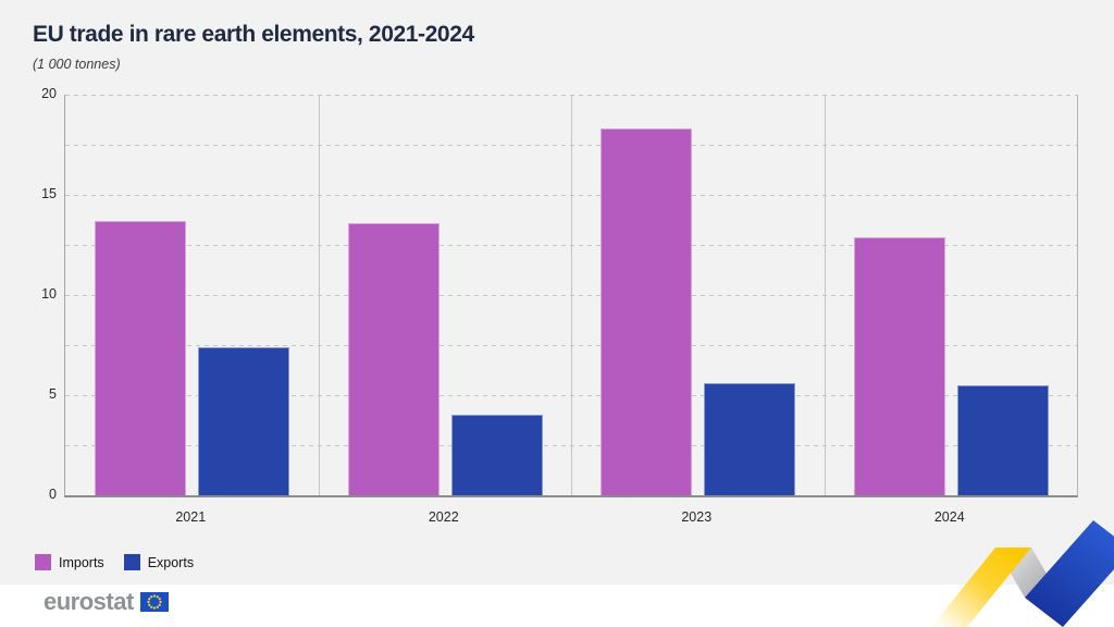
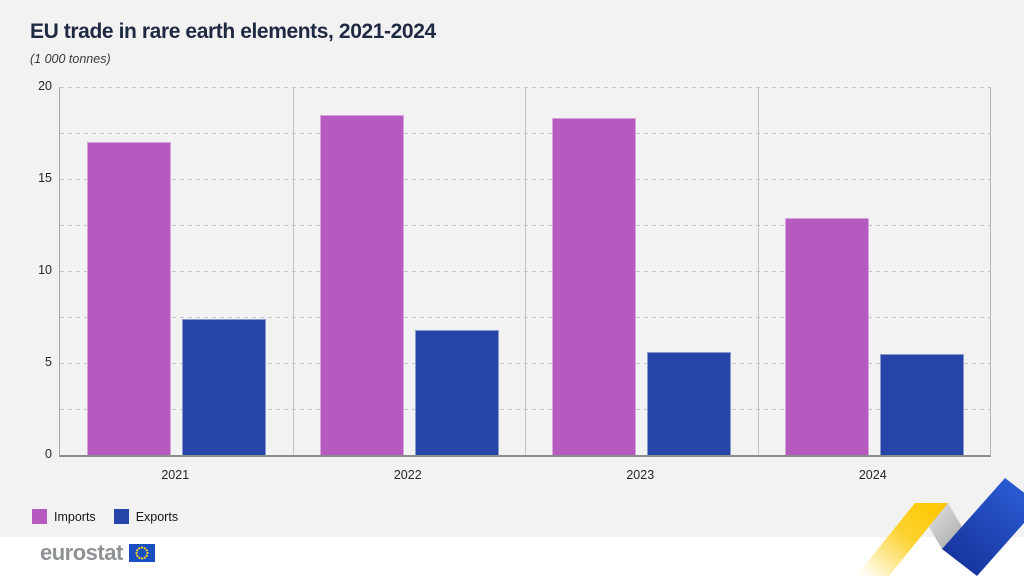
Imports/2021: 13.7 -> 17.0
Imports/2022: 13.6 -> 18.5
Exports/2022: 4.0 -> 6.8
